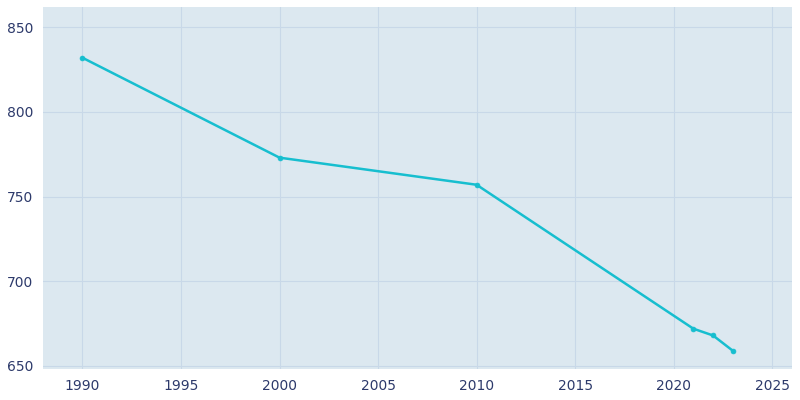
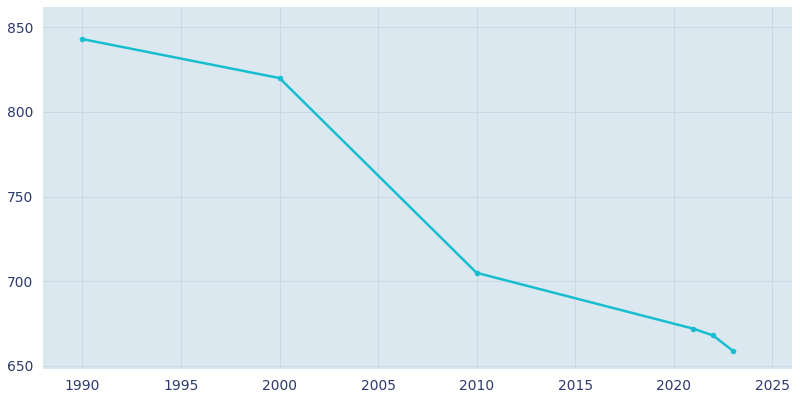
1990: 832 -> 843
2000: 773 -> 820
2010: 757 -> 705
